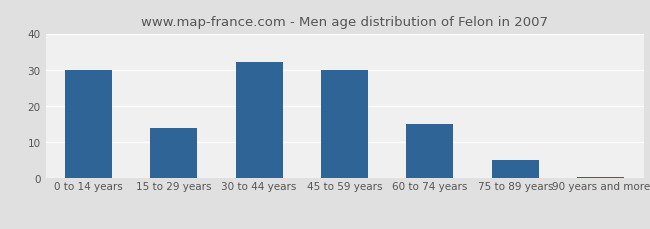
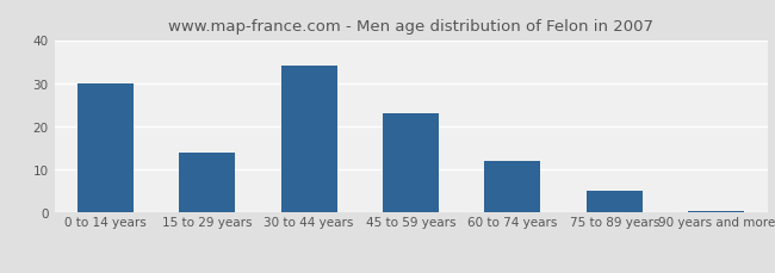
30 to 44 years: 32.0 -> 34.0
45 to 59 years: 30.0 -> 23.0
60 to 74 years: 15.0 -> 12.0
